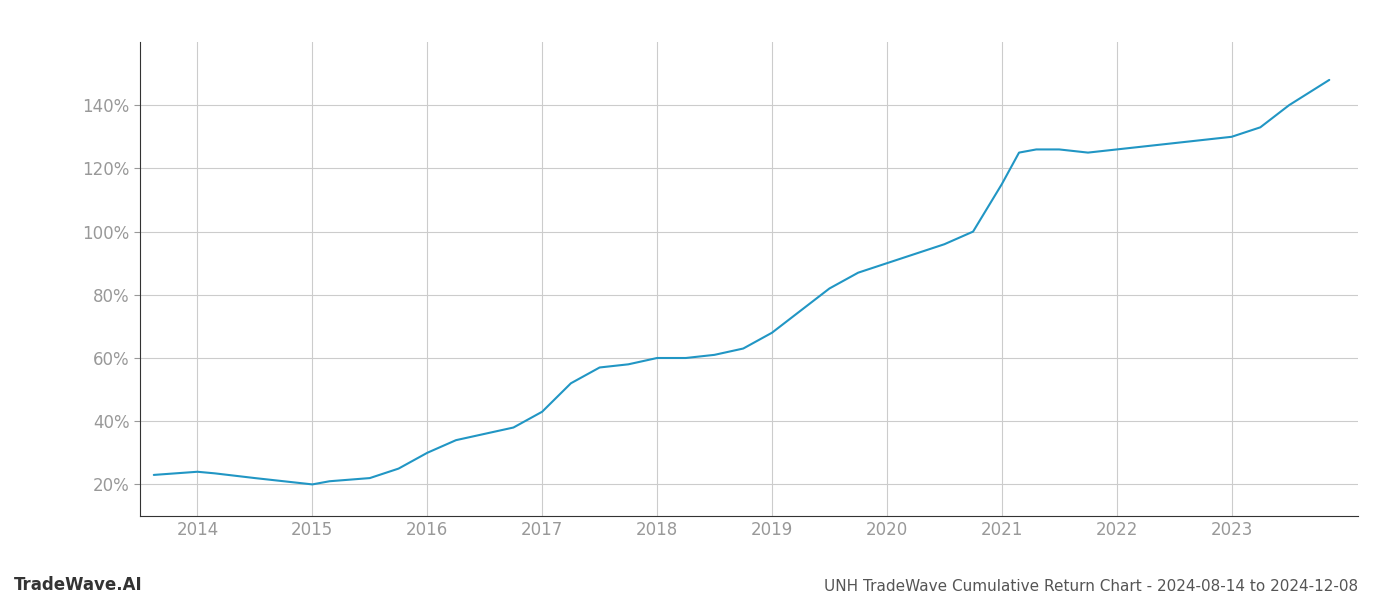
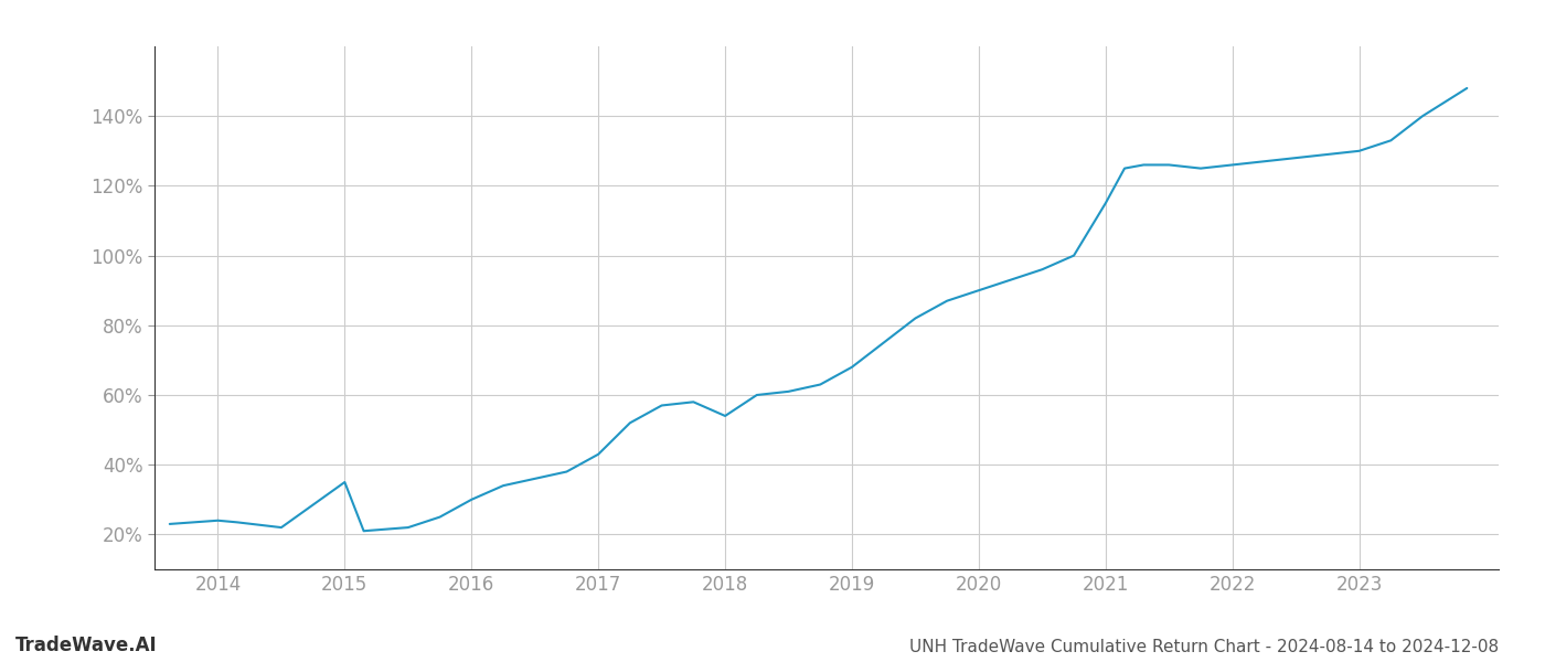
2015: 20.0% -> 35.0%
2018: 60.0% -> 54.0%
